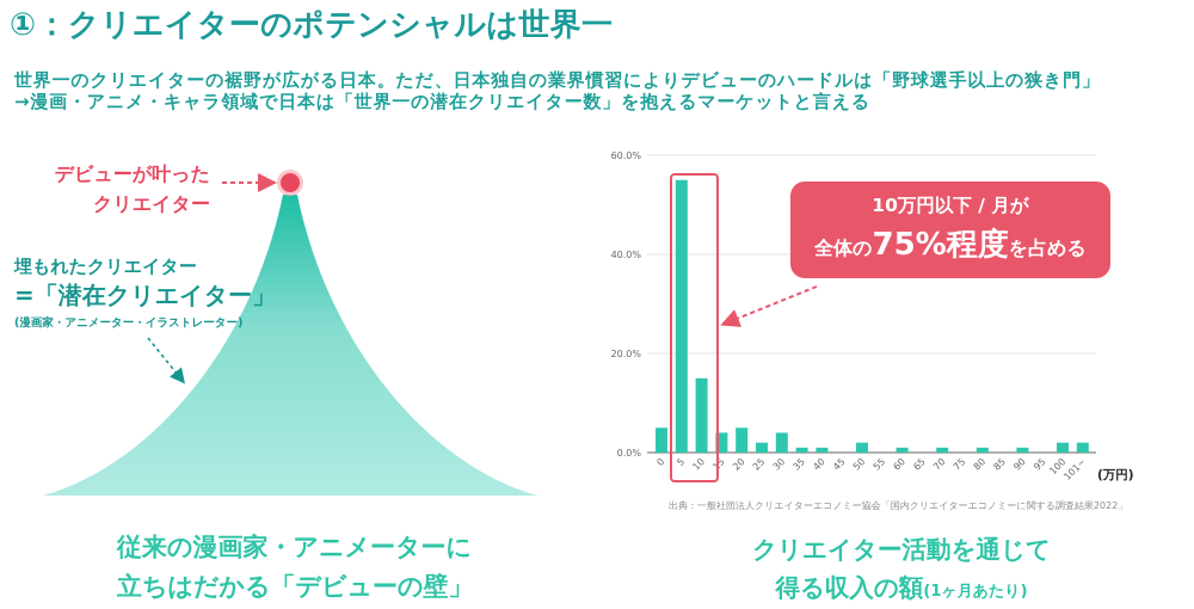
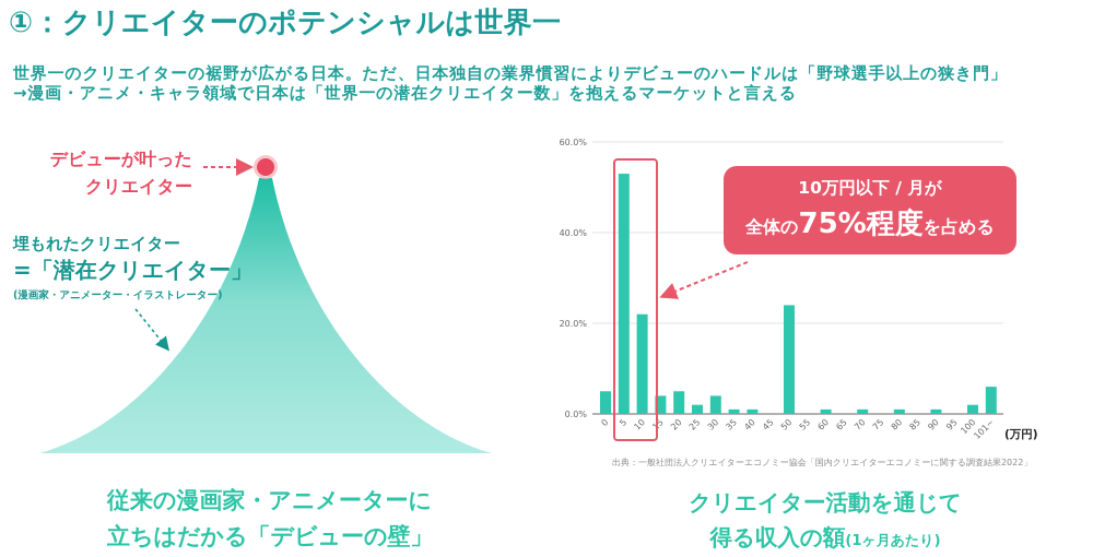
5: 55% -> 53%
10: 15% -> 22%
50: 2% -> 24%
101~: 2% -> 6%
